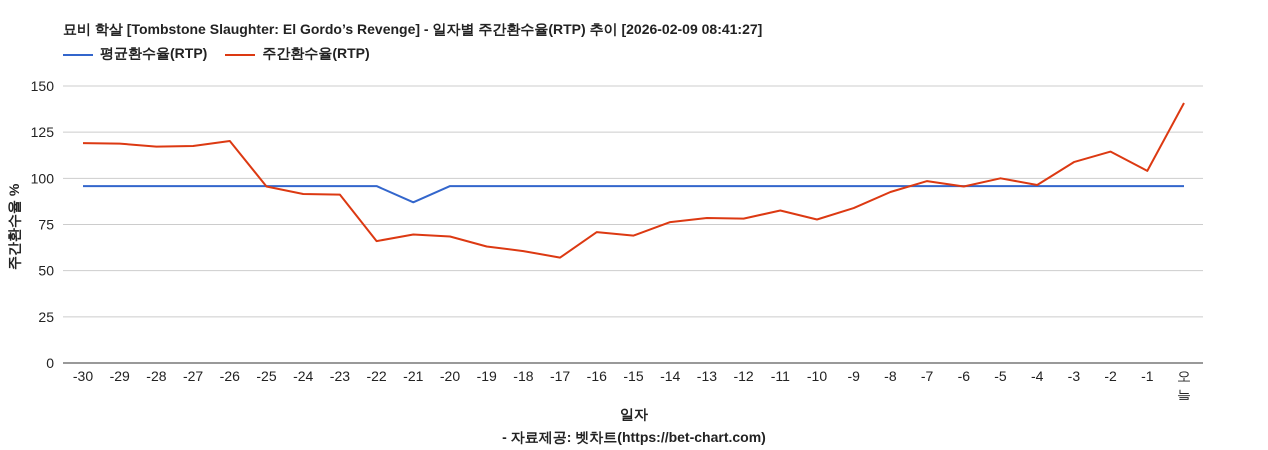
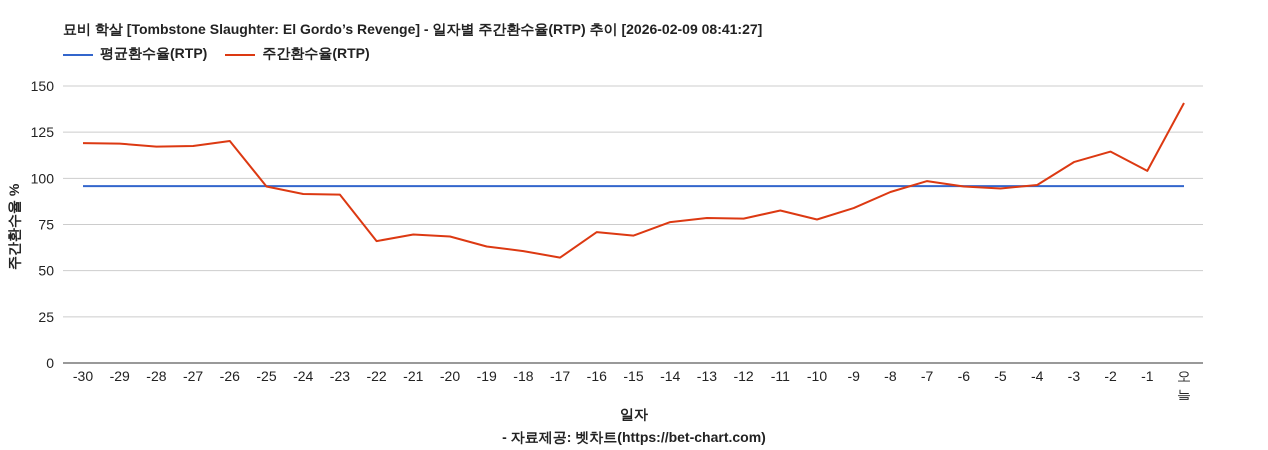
평균환수율(RTP)/-21: 87 -> 96
주간환수율(RTP)/-5: 100 -> 94
